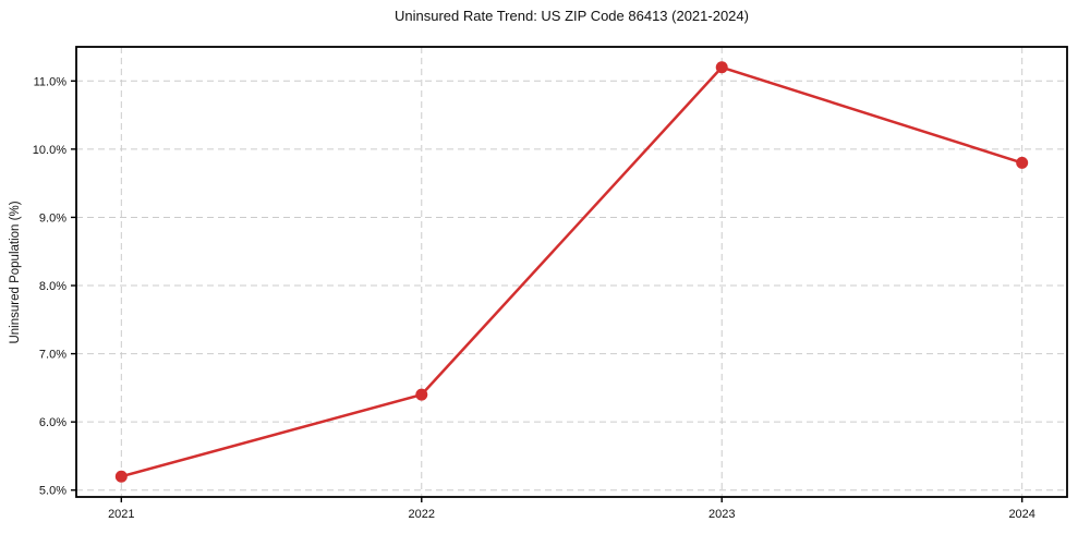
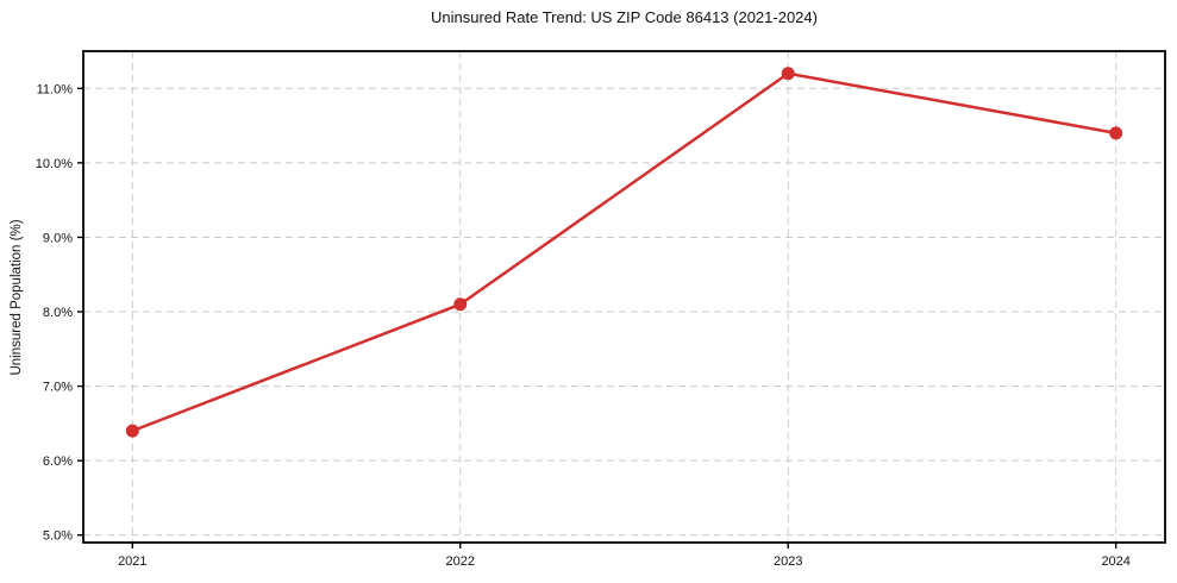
2021: 5.2% -> 6.4%
2022: 6.4% -> 8.1%
2024: 9.8% -> 10.4%
